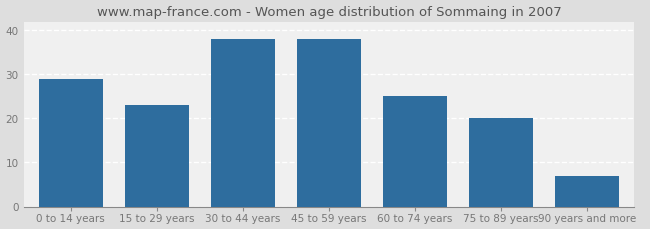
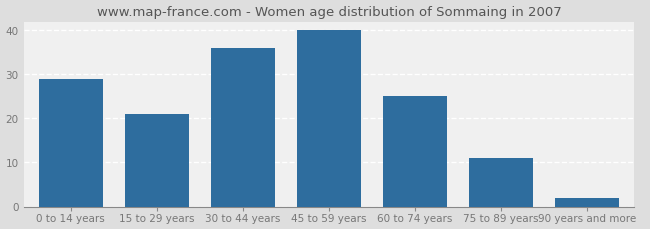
15 to 29 years: 23 -> 21
30 to 44 years: 38 -> 36
45 to 59 years: 38 -> 40
75 to 89 years: 20 -> 11
90 years and more: 7 -> 2
